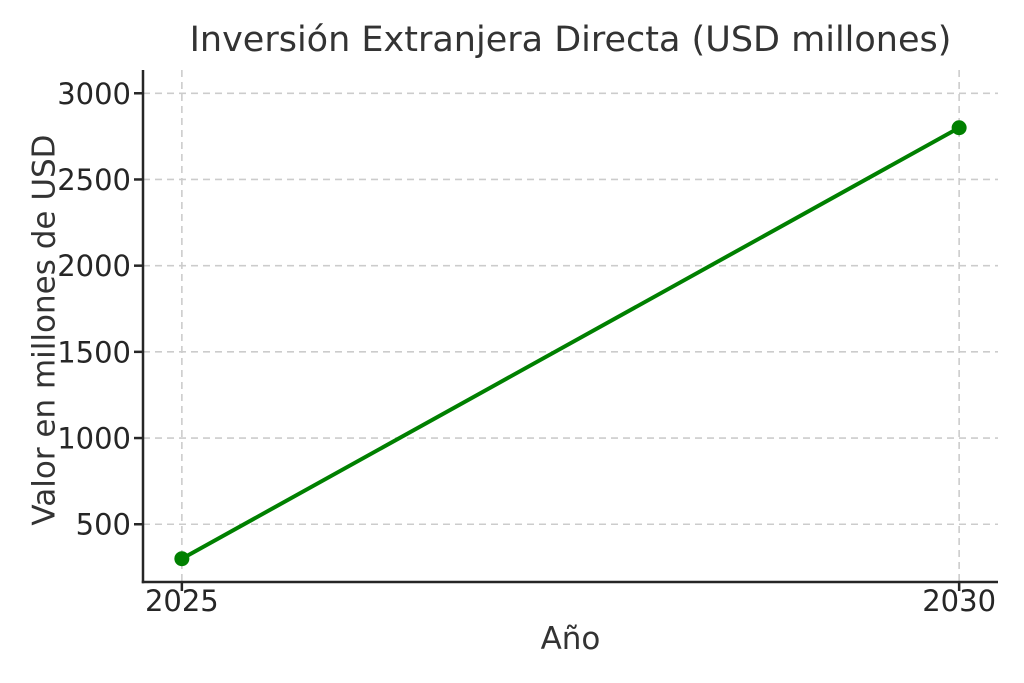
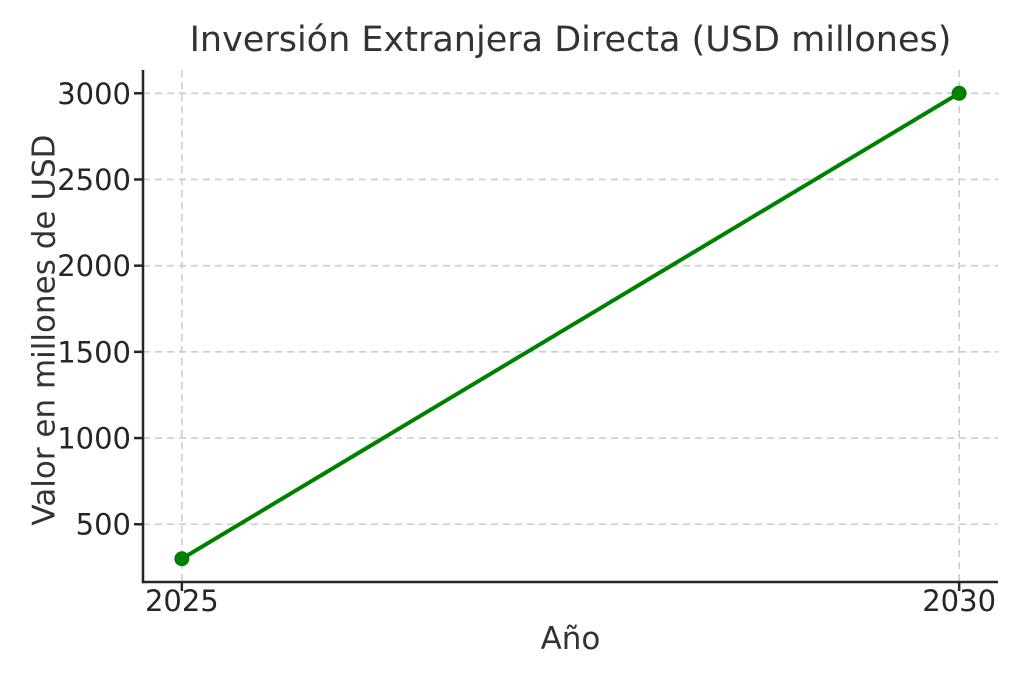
2030: 2800 -> 3000
